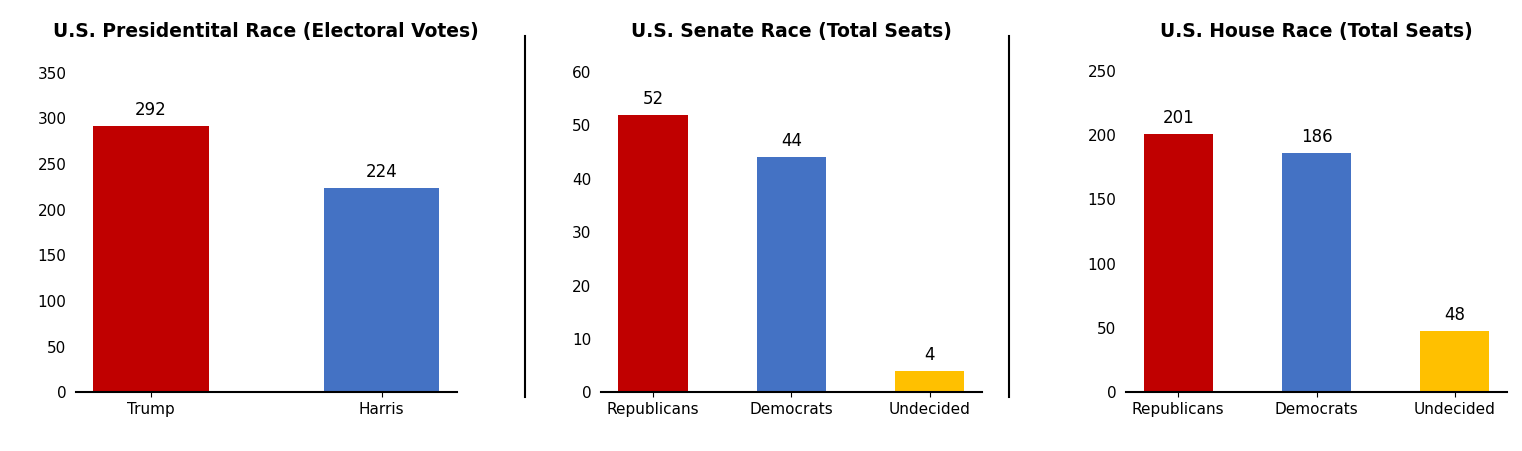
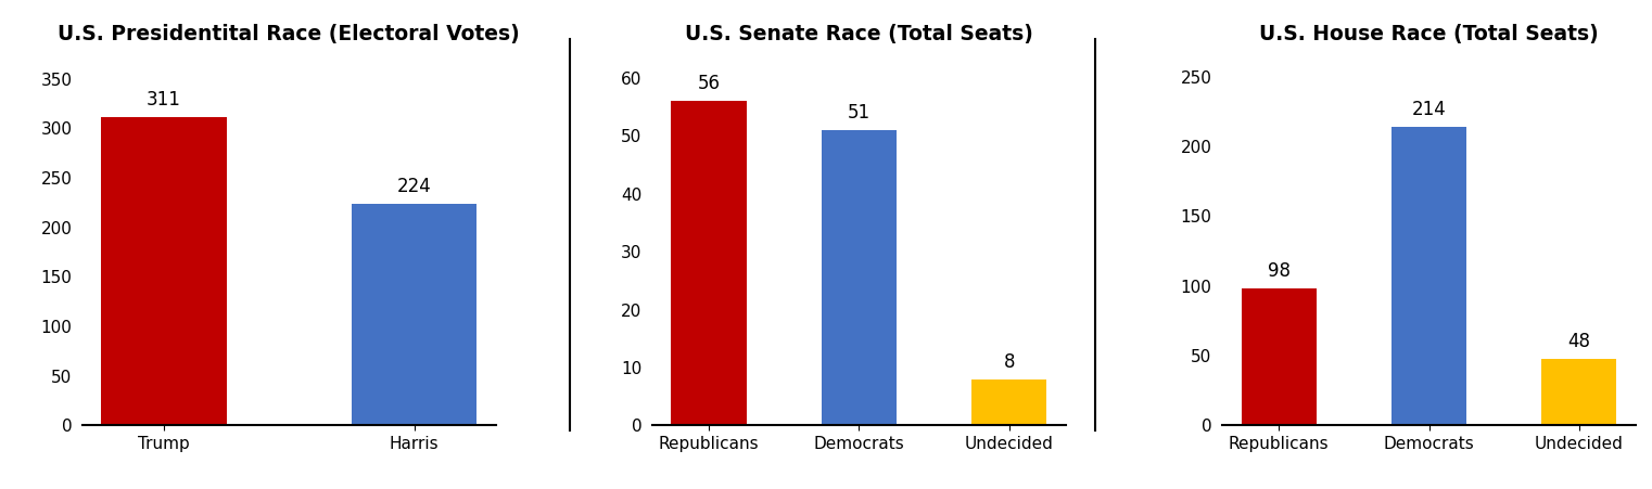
U.S. Presidentital Race (Electoral Votes)/Trump: 292 -> 311
U.S. Senate Race (Total Seats)/Republicans: 52 -> 56
U.S. Senate Race (Total Seats)/Democrats: 44 -> 51
U.S. Senate Race (Total Seats)/Undecided: 4 -> 8
U.S. House Race (Total Seats)/Republicans: 201 -> 98
U.S. House Race (Total Seats)/Democrats: 186 -> 214
